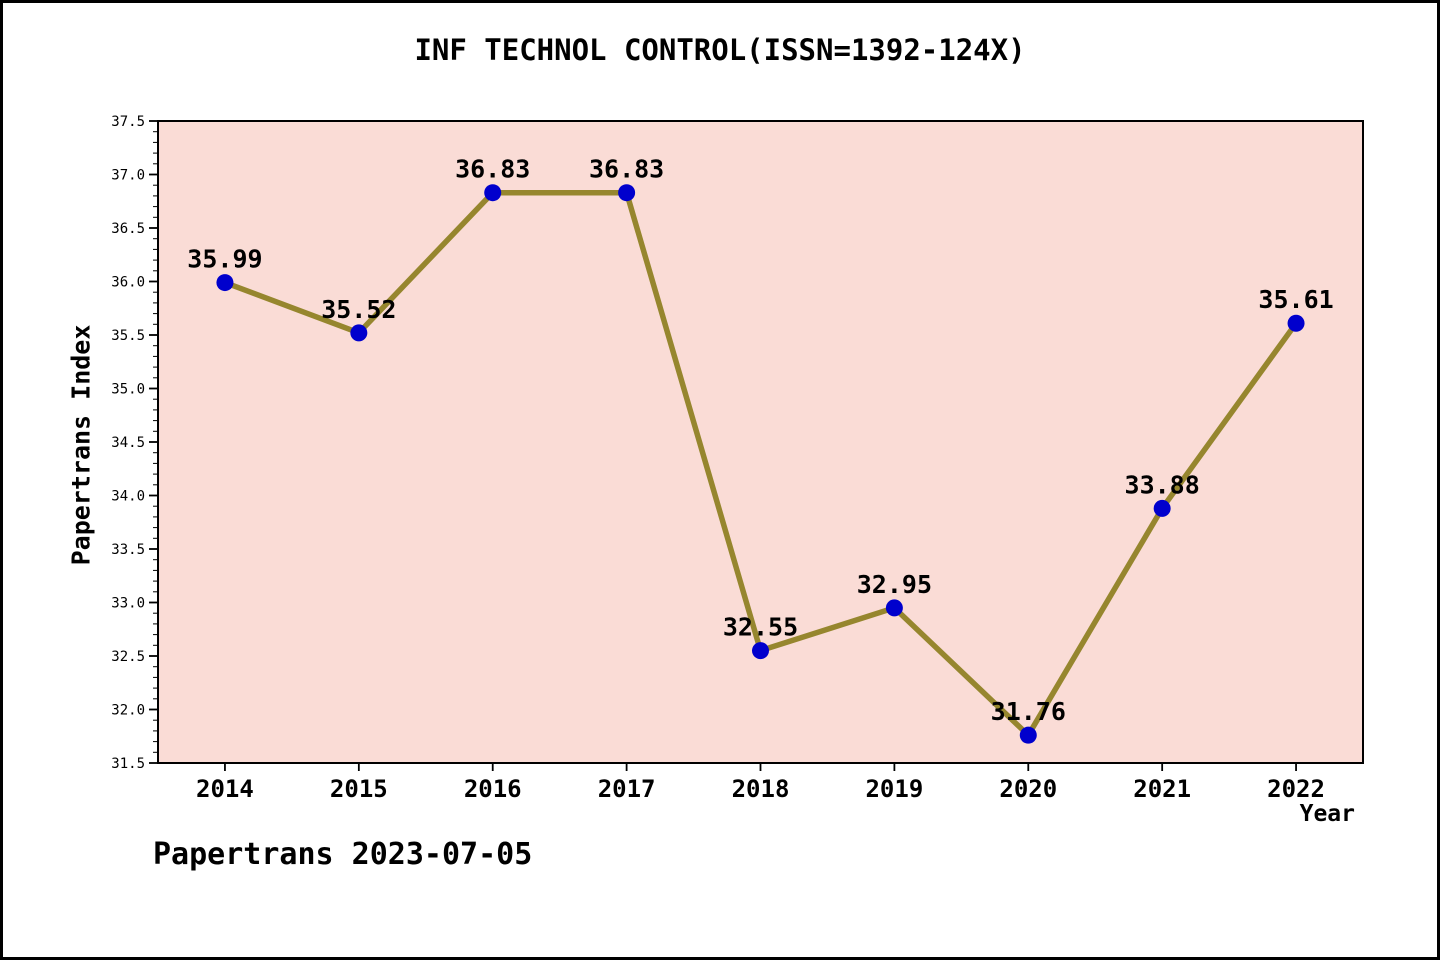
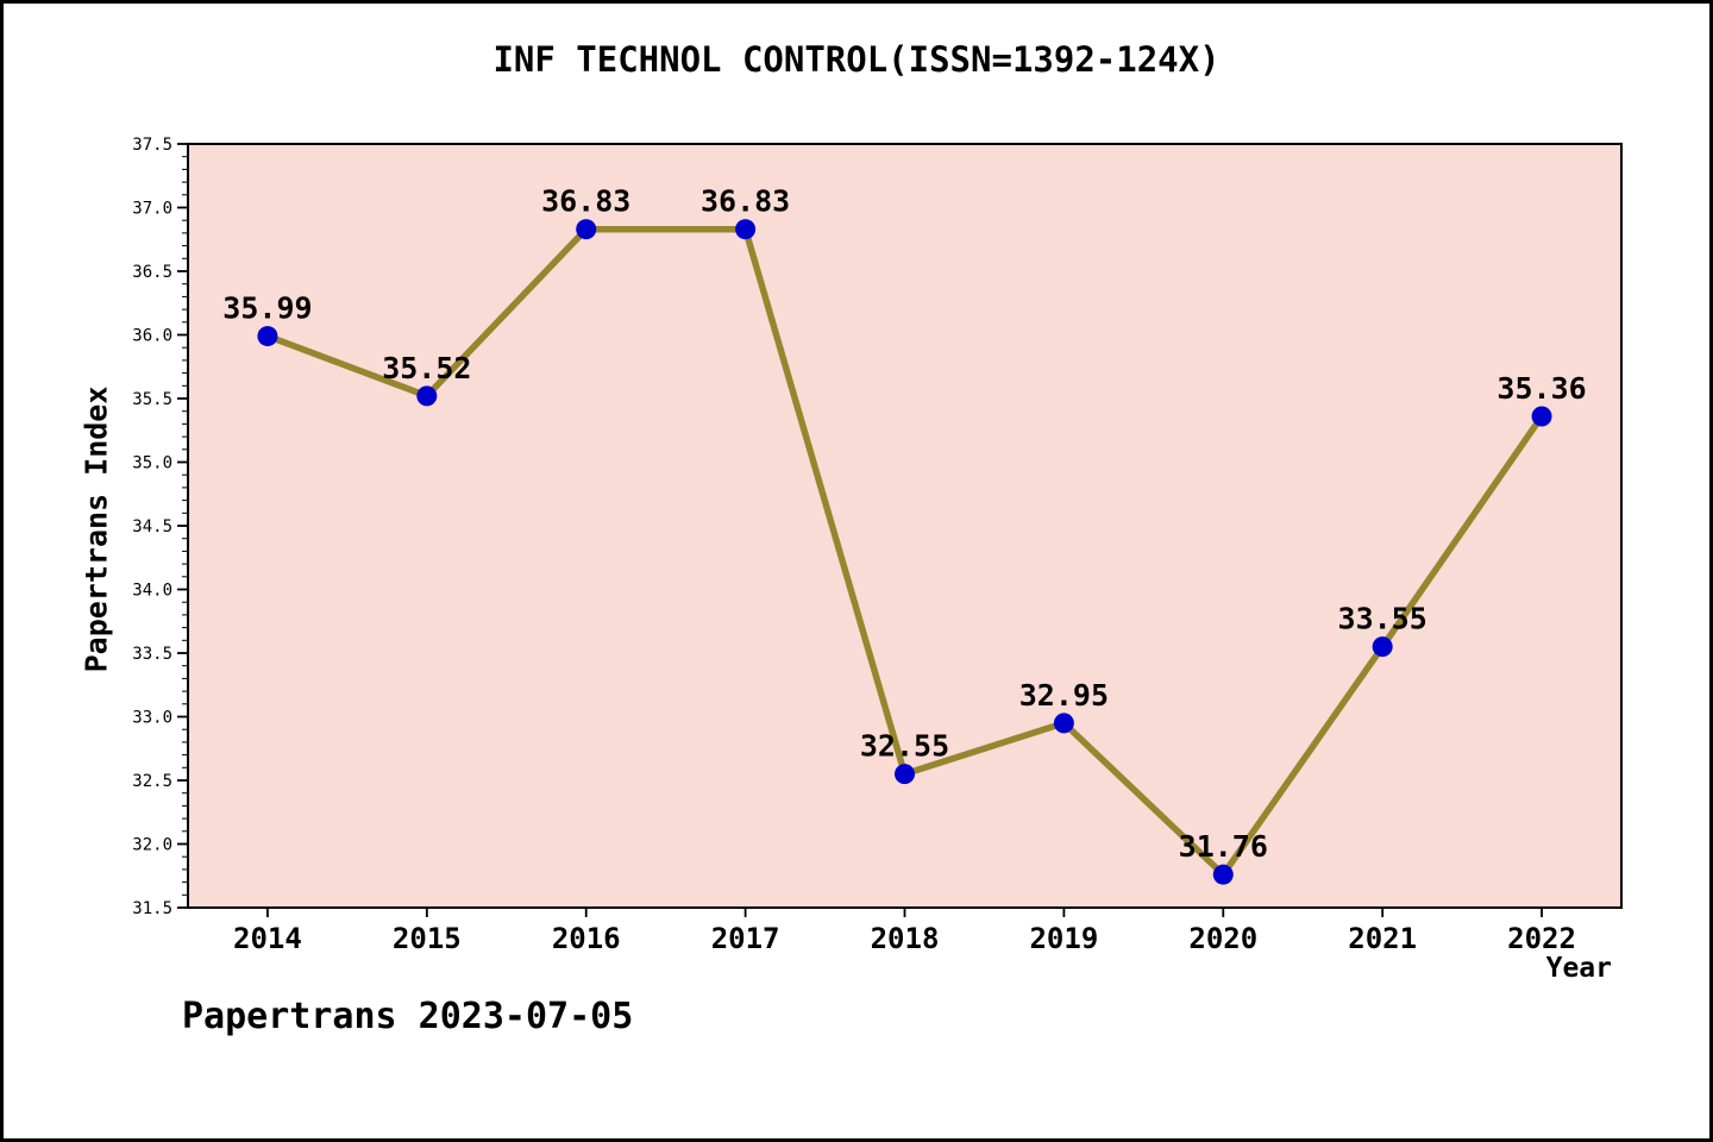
2021: 33.88 -> 33.55
2022: 35.61 -> 35.36
